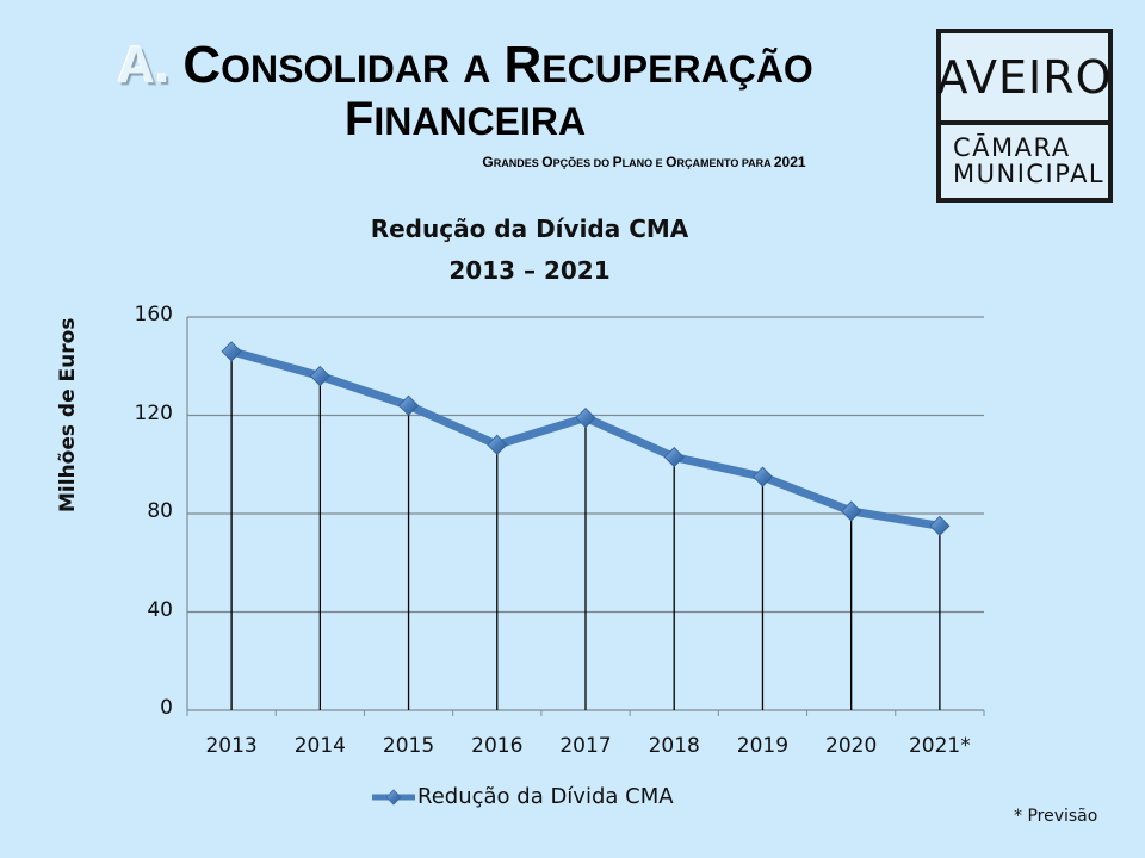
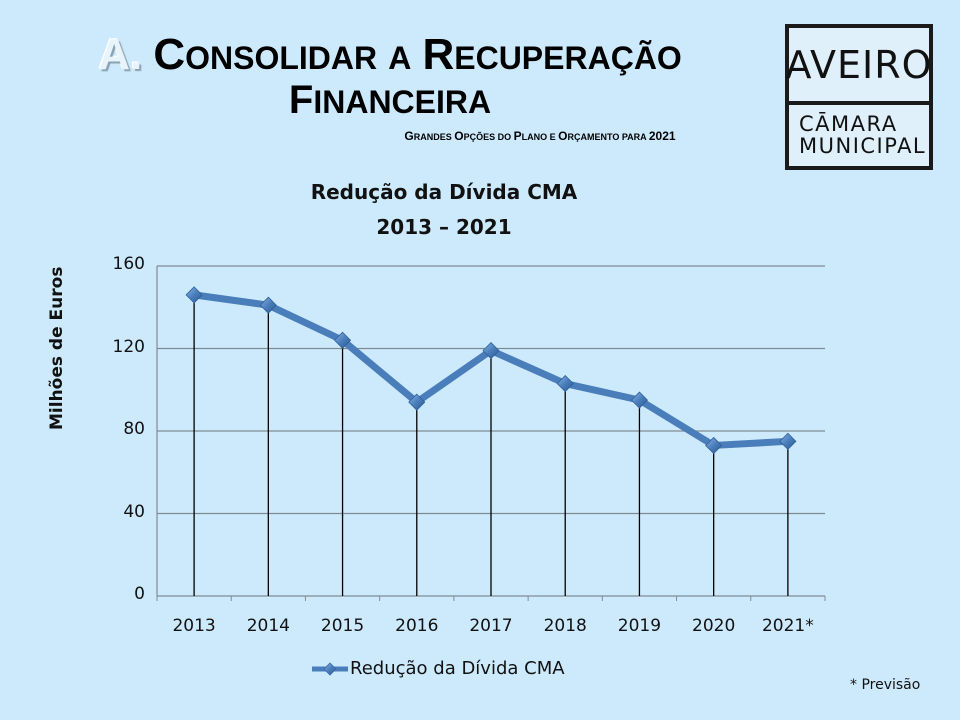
2014: 136 -> 141
2016: 108 -> 94
2020: 81 -> 73
